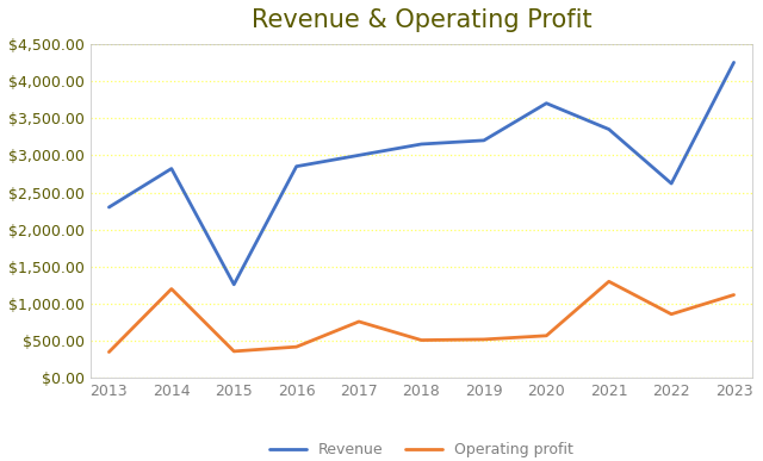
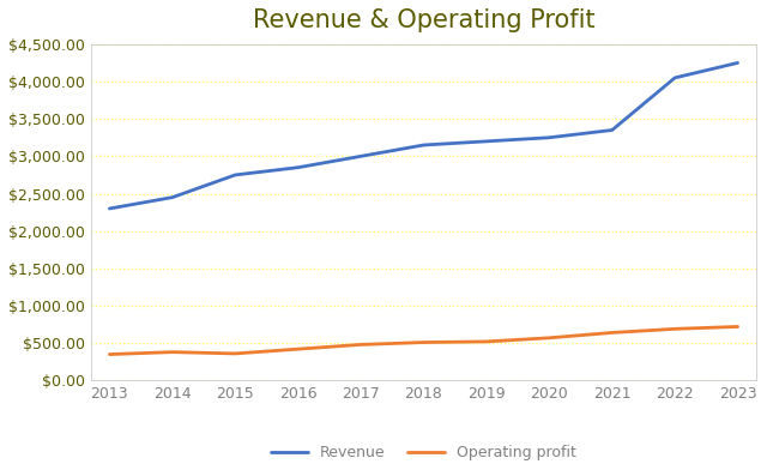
Revenue/2014: $2,820 -> $2,450
Operating profit/2014: $1,200 -> $380
Revenue/2015: $1,260 -> $2,750
Operating profit/2017: $760 -> $480
Revenue/2020: $3,700 -> $3,250
Operating profit/2021: $1,300 -> $640
Revenue/2022: $2,620 -> $4,050
Operating profit/2022: $860 -> $690
Operating profit/2023: $1,120 -> $720
